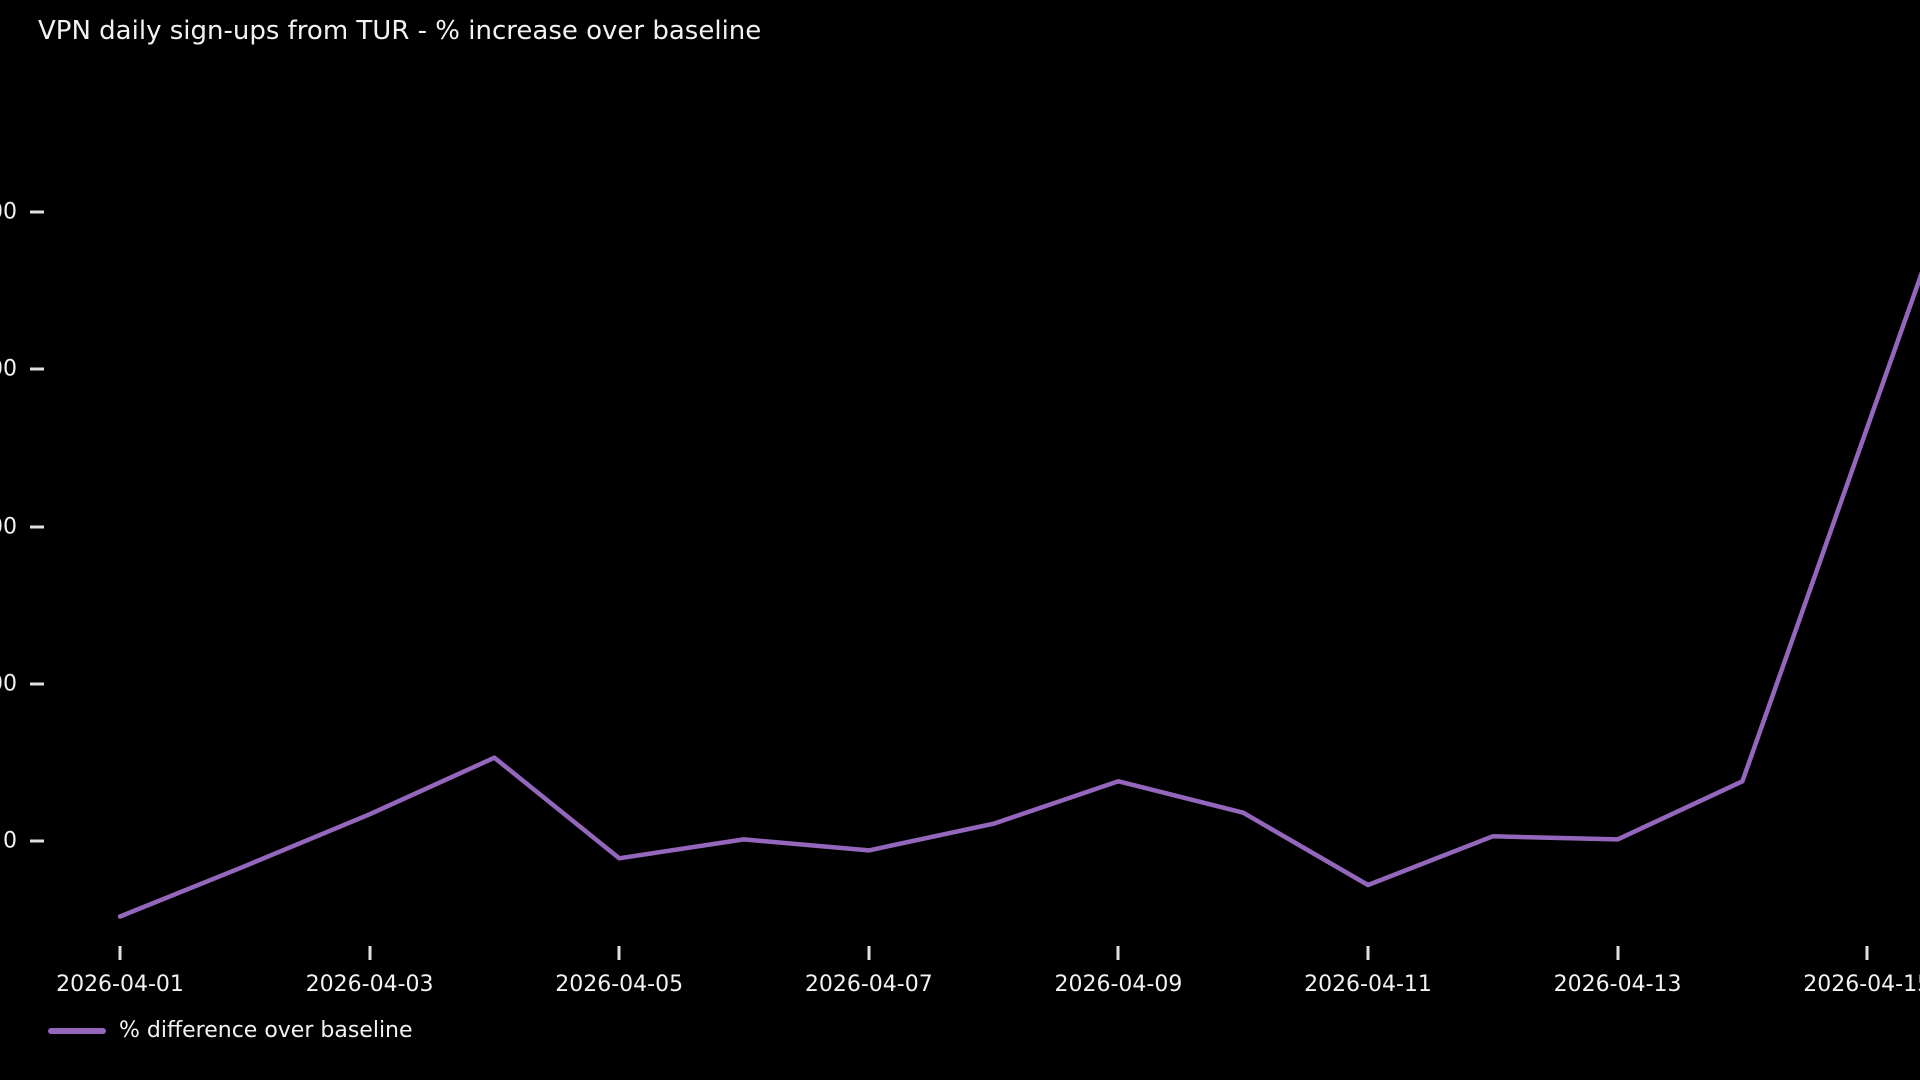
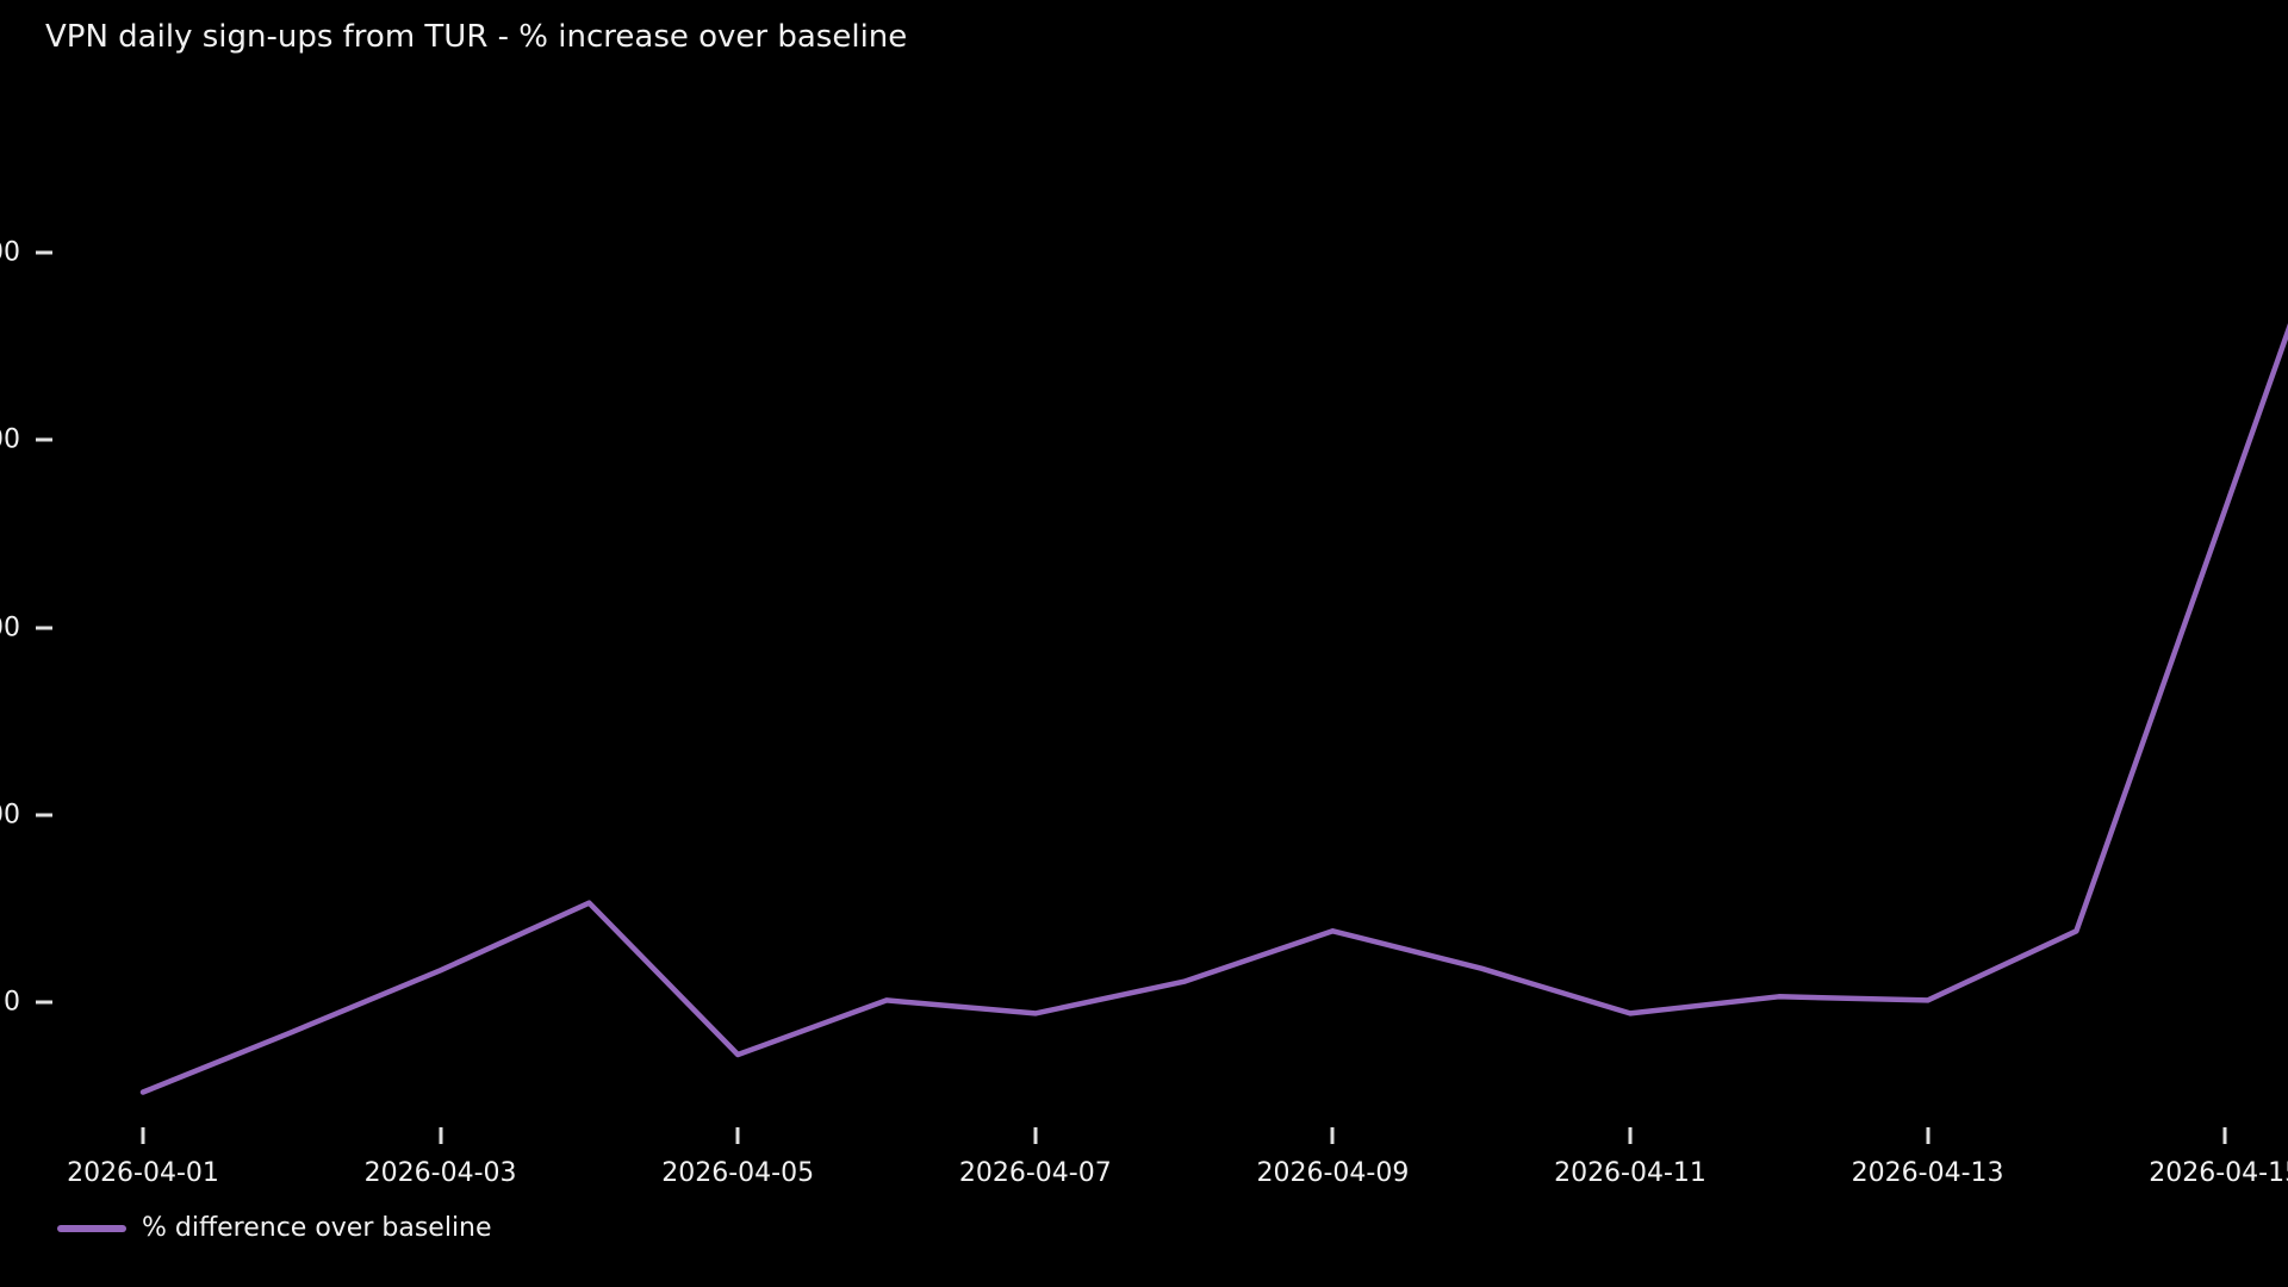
2026-04-05: -11 -> -28
2026-04-11: -28 -> -6
